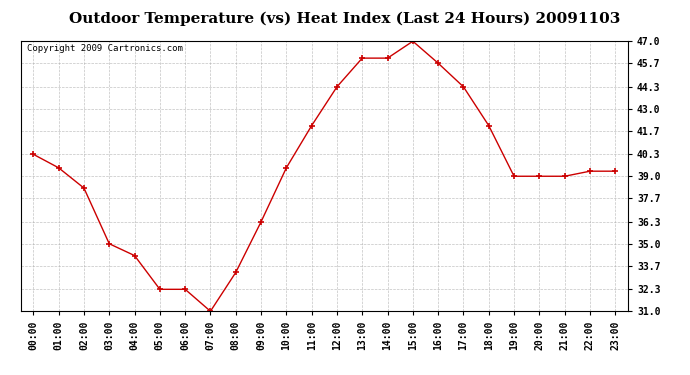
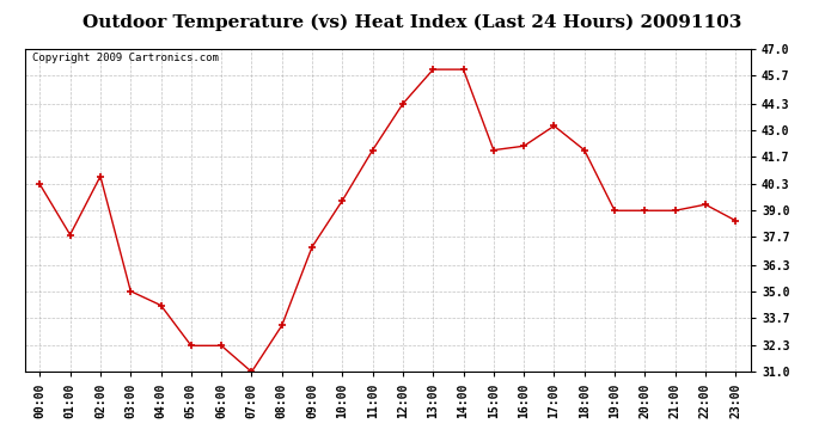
01:00: 39.5 -> 37.8
02:00: 38.3 -> 40.7
09:00: 36.3 -> 37.2
15:00: 47.0 -> 42.0
16:00: 45.7 -> 42.2
17:00: 44.3 -> 43.2
23:00: 39.3 -> 38.5
